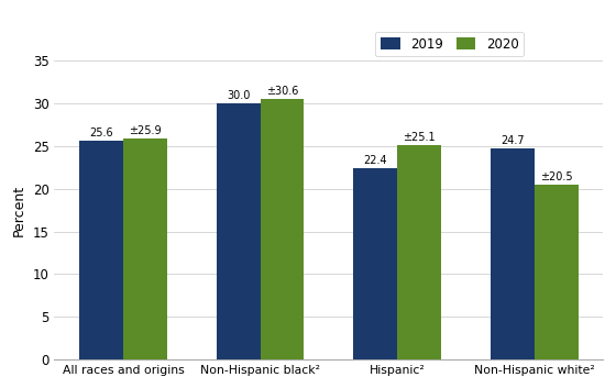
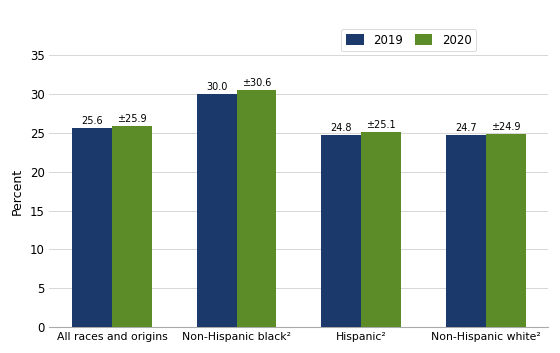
2019/Hispanic²: 22.4 -> 24.8
2020/Non-Hispanic white²: ±20.5 -> ±24.9
